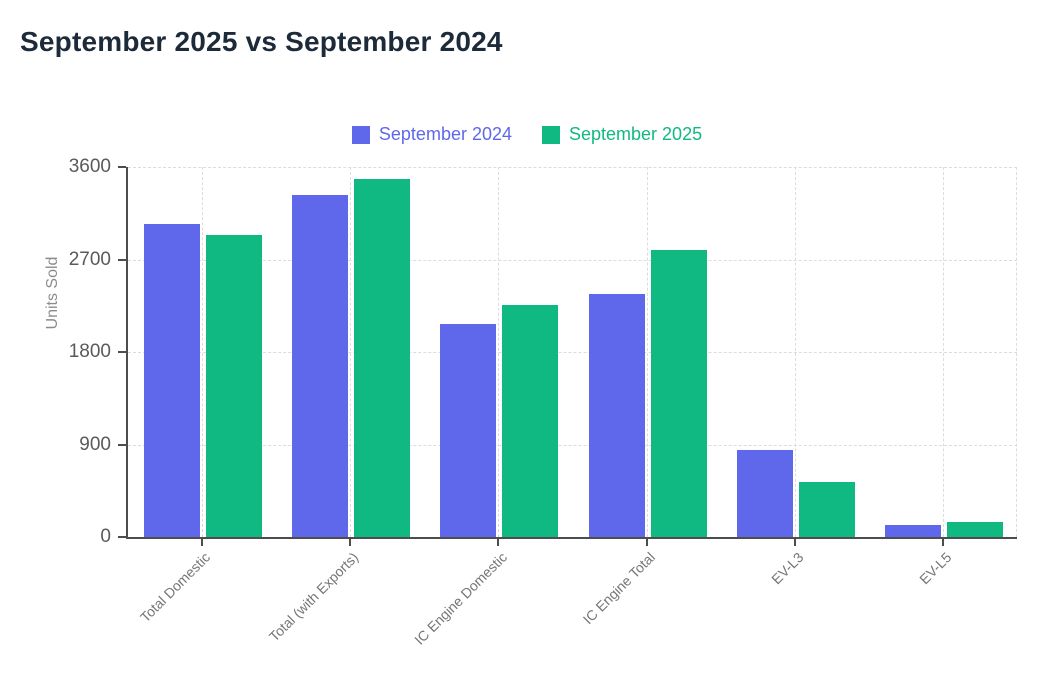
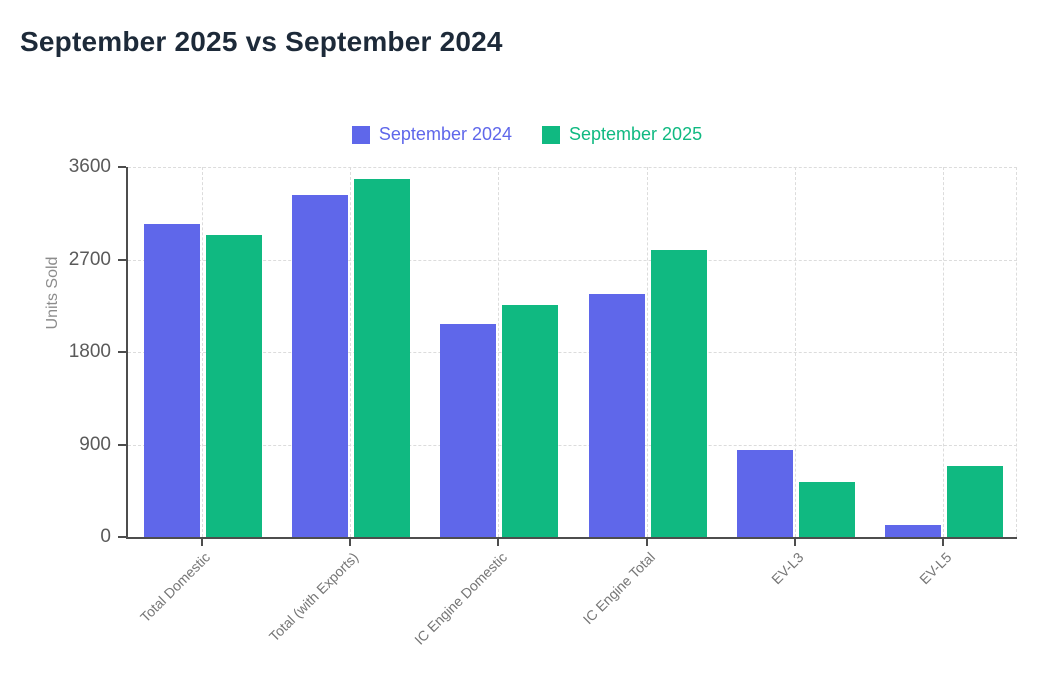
September 2025/EV-L5: 150 -> 690
